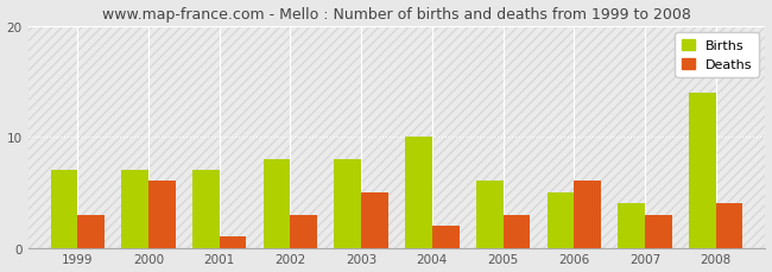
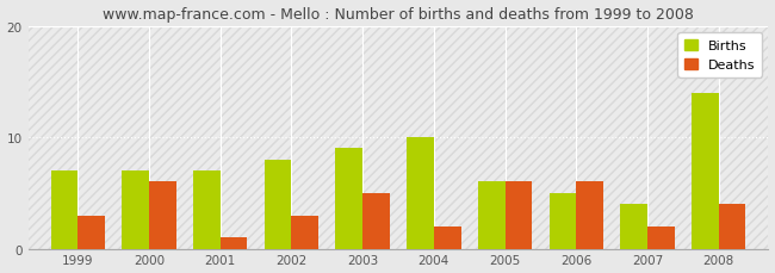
Births/2003: 8 -> 9
Deaths/2005: 3 -> 6
Deaths/2007: 3 -> 2
